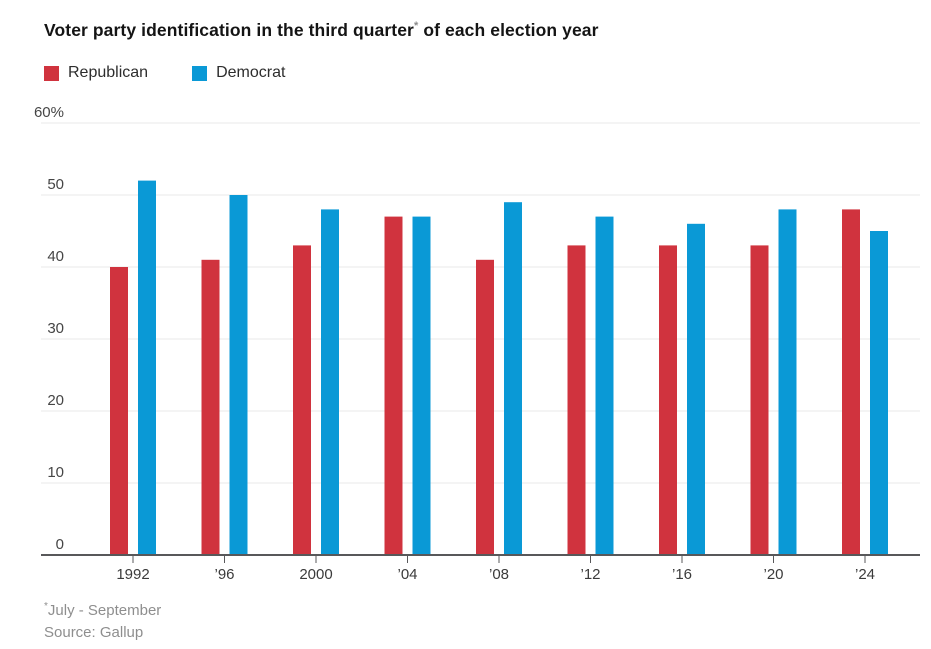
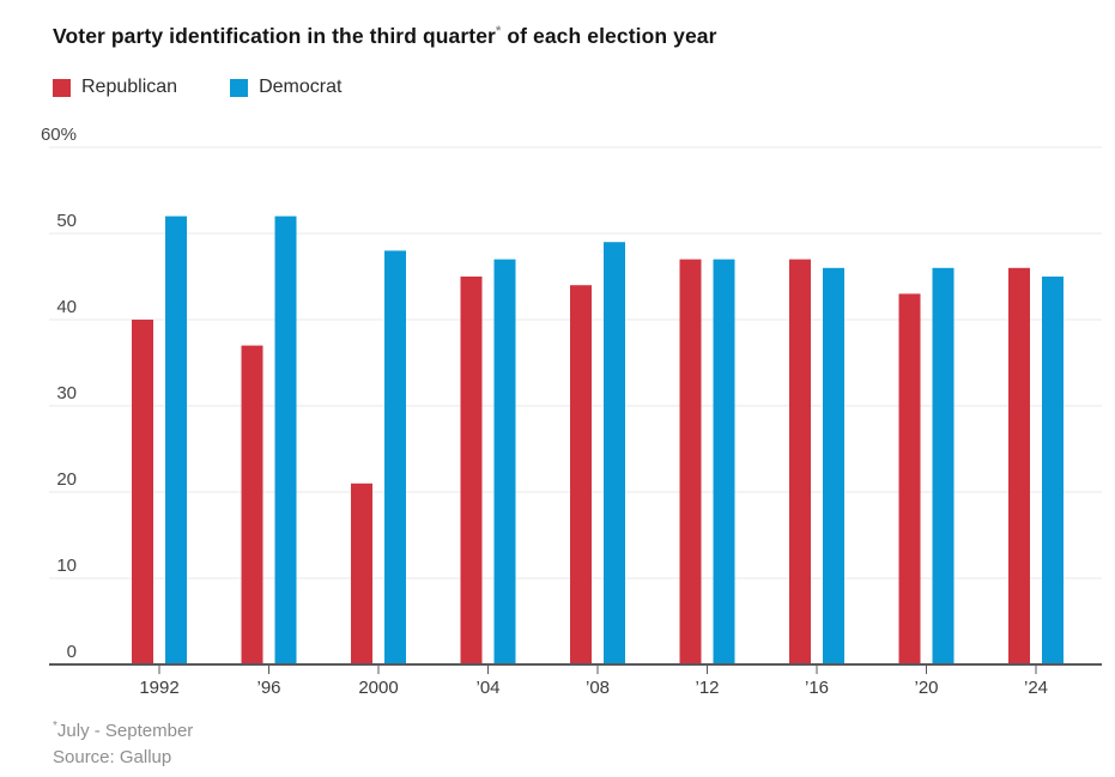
Republican/’96: 41% -> 37%
Democrat/’96: 50% -> 52%
Republican/2000: 43% -> 21%
Republican/’04: 47% -> 45%
Republican/’08: 41% -> 44%
Republican/’12: 43% -> 47%
Republican/’16: 43% -> 47%
Democrat/’20: 48% -> 46%
Republican/’24: 48% -> 46%
